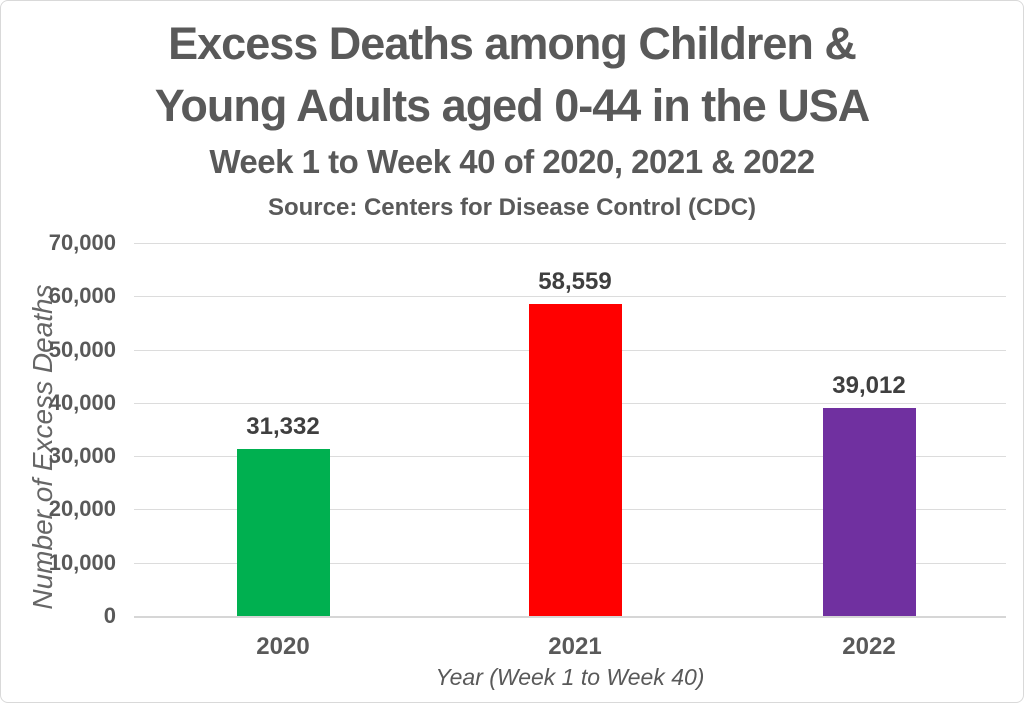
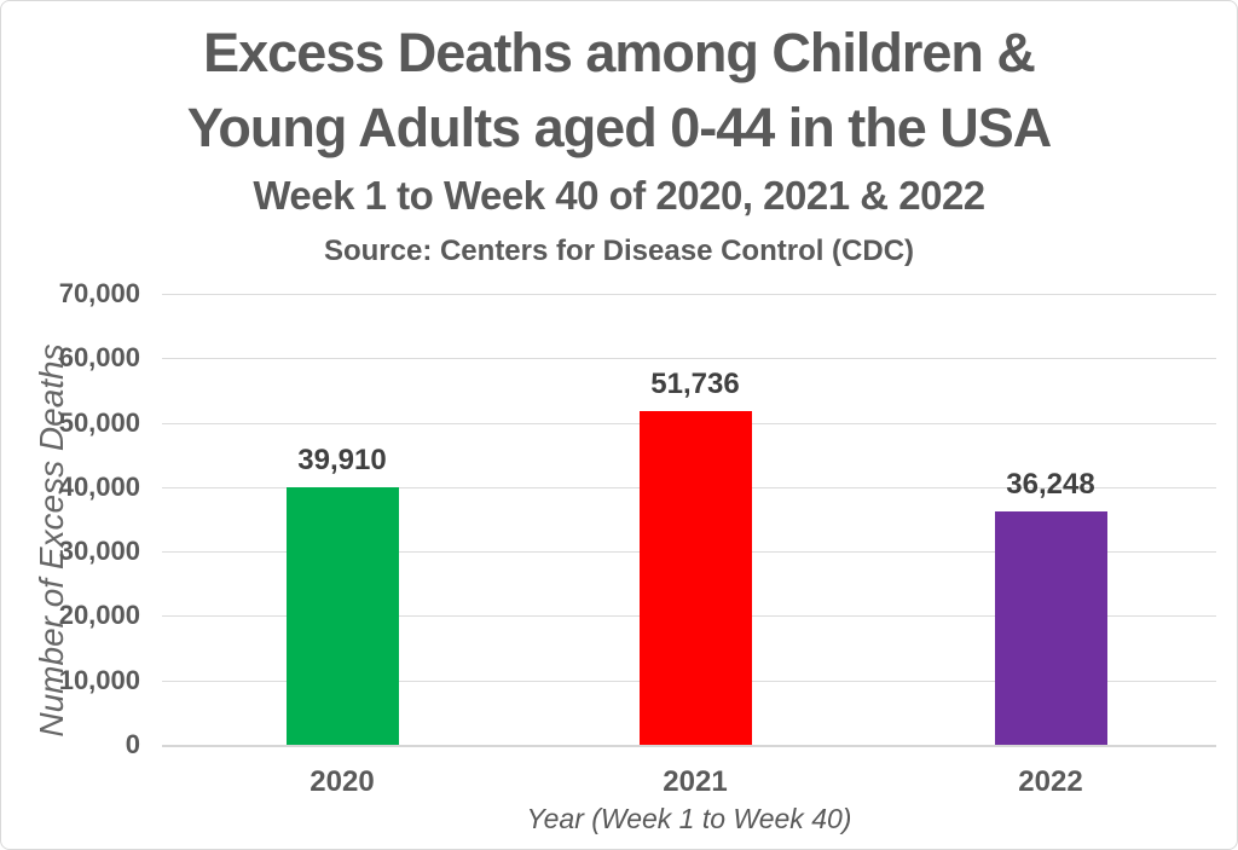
2020: 31,332 -> 39,910
2021: 58,559 -> 51,736
2022: 39,012 -> 36,248
